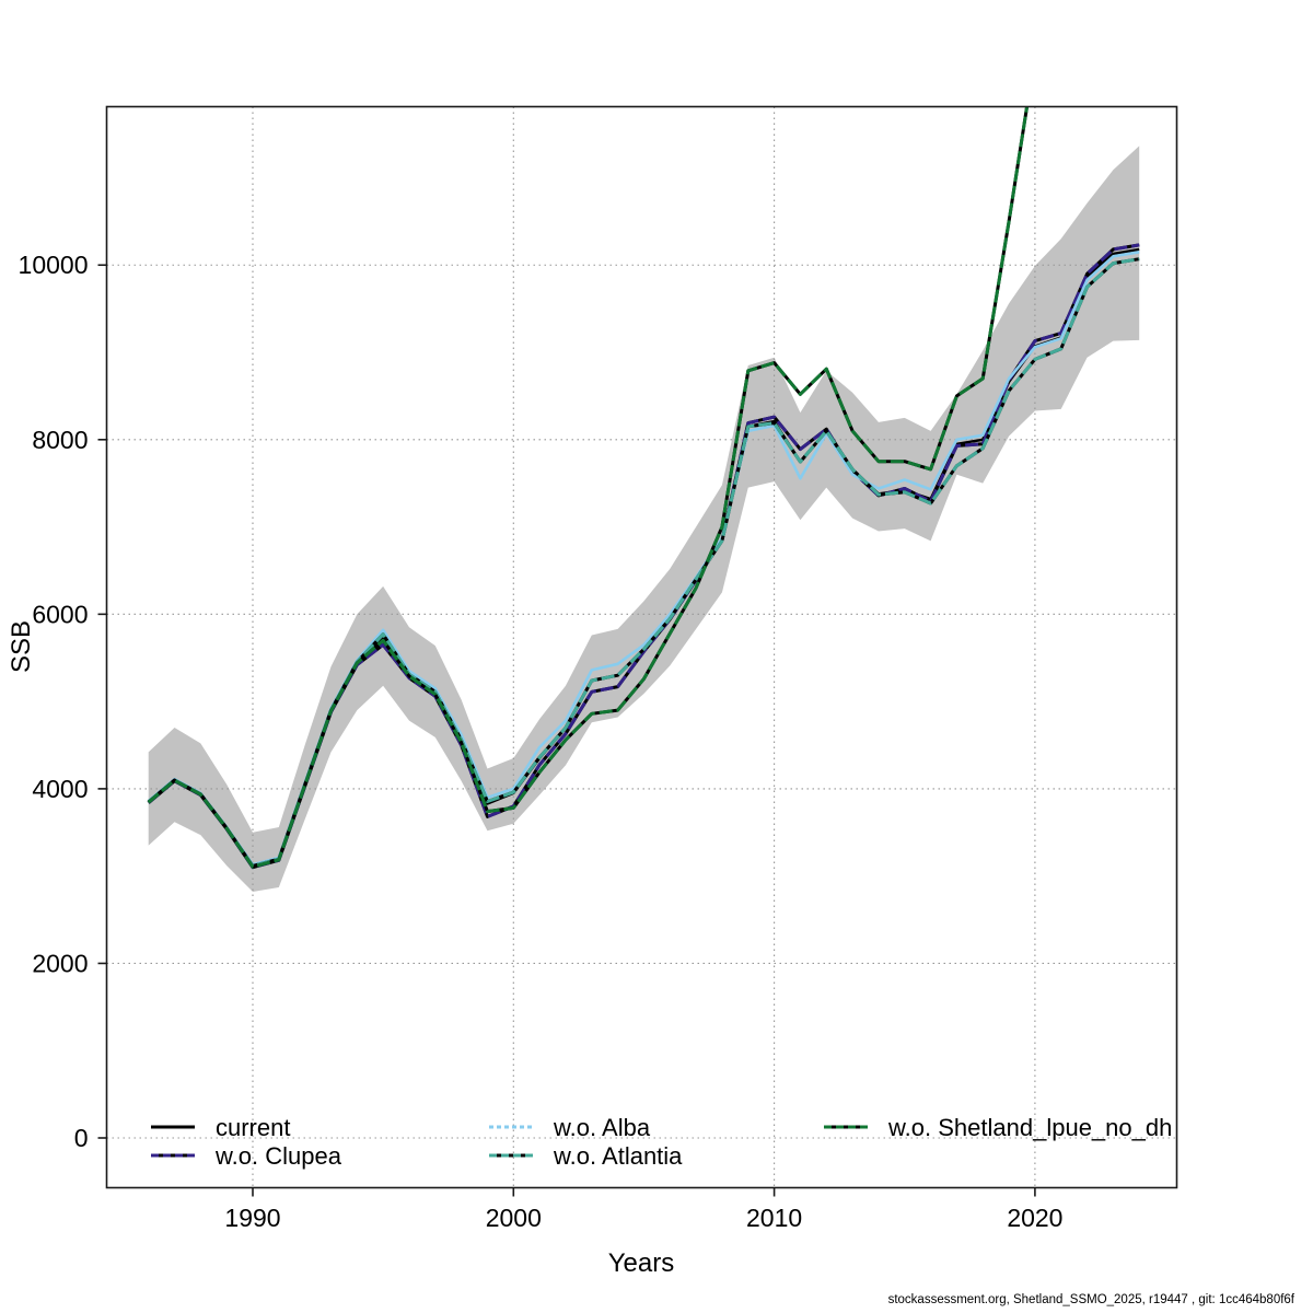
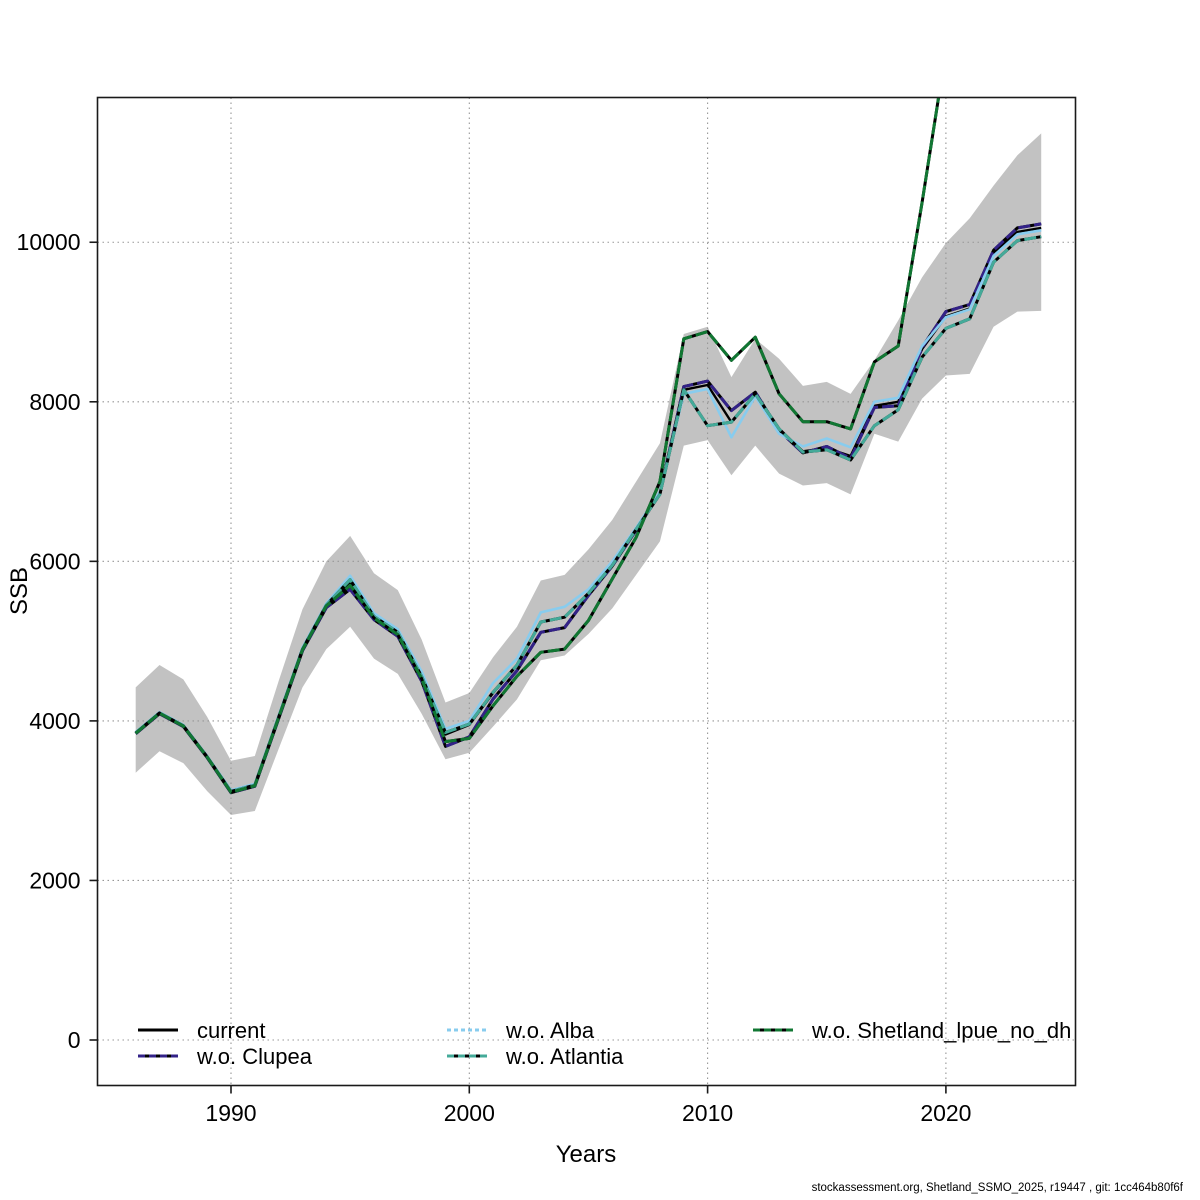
w.o. Atlantia/2010: 8200 -> 7700
